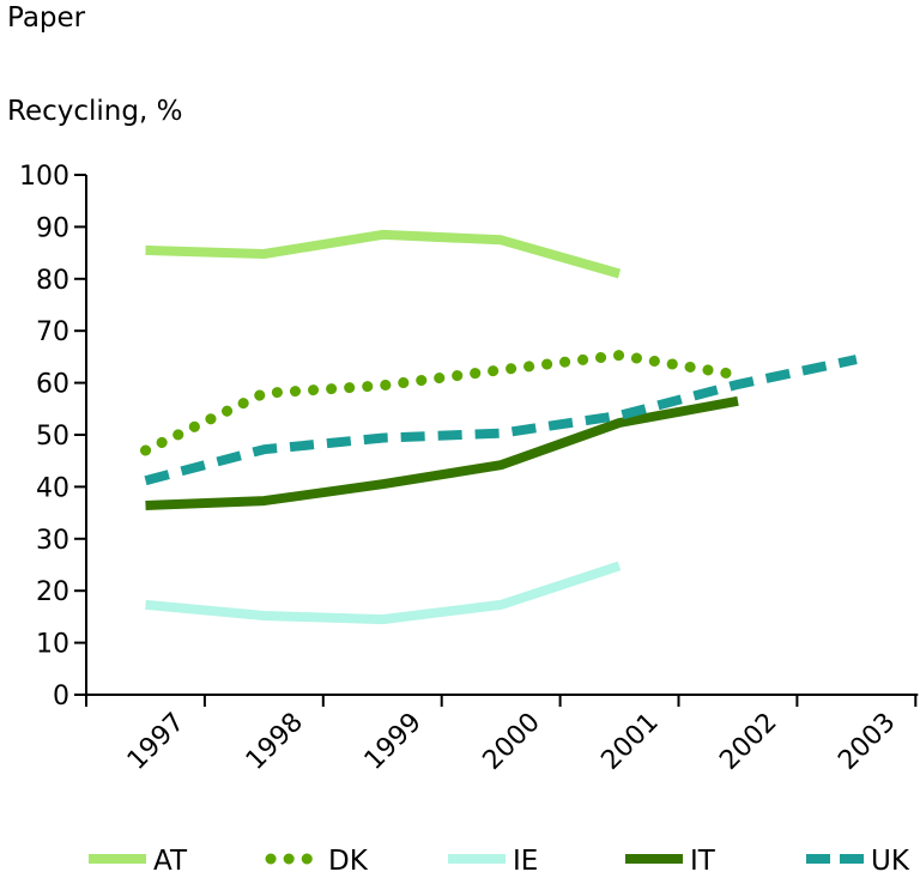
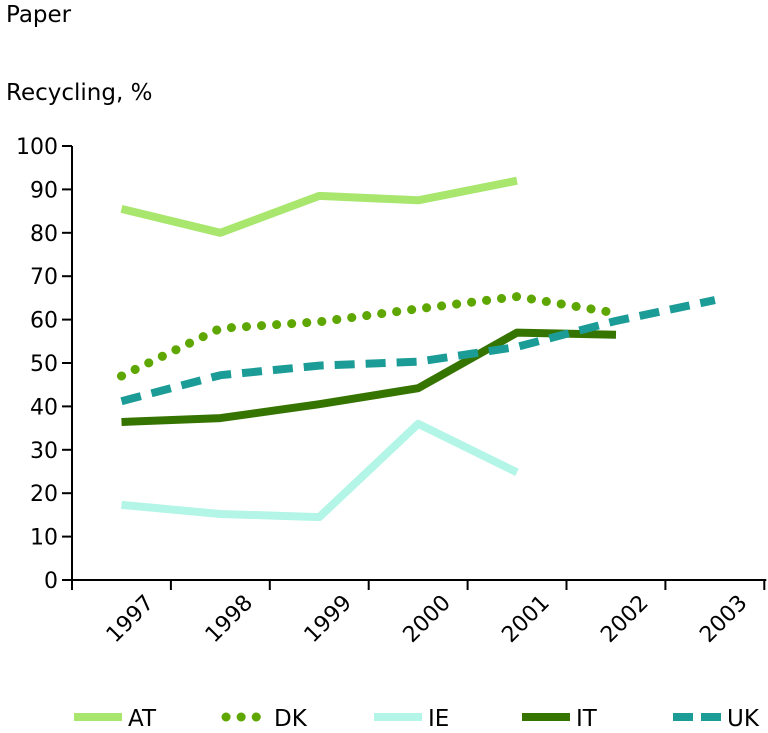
AT/1998: 85 -> 80
IE/2000: 17 -> 36
AT/2001: 81 -> 92
IT/2001: 52 -> 57
